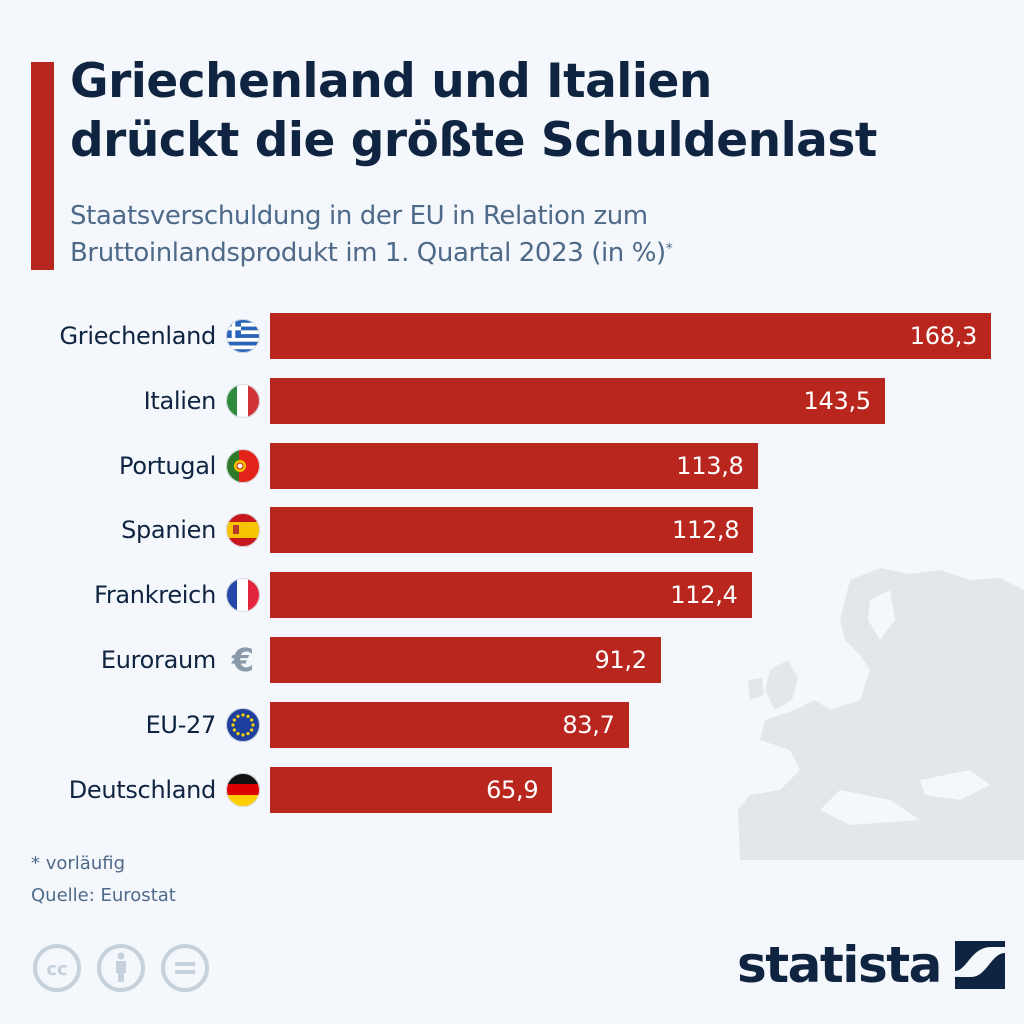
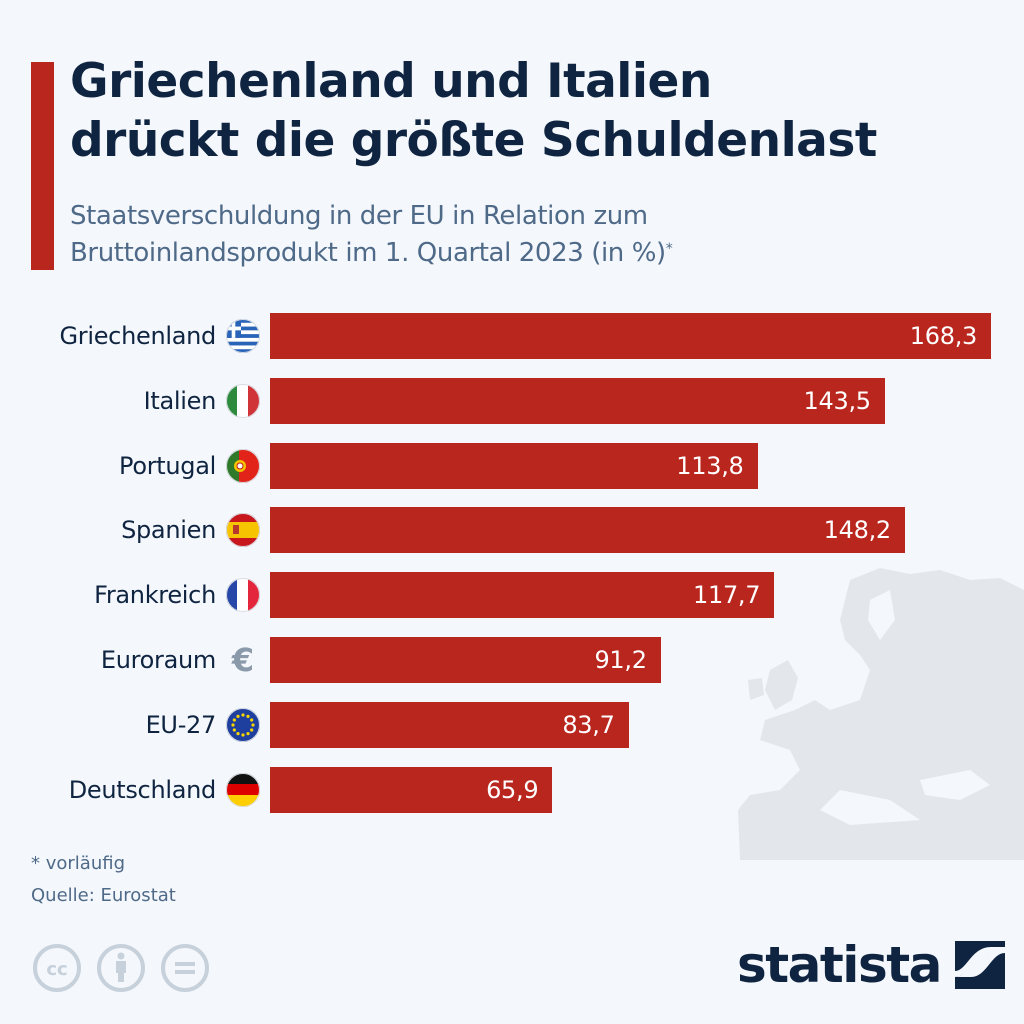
Spanien: 112,8 -> 148,2
Frankreich: 112,4 -> 117,7
